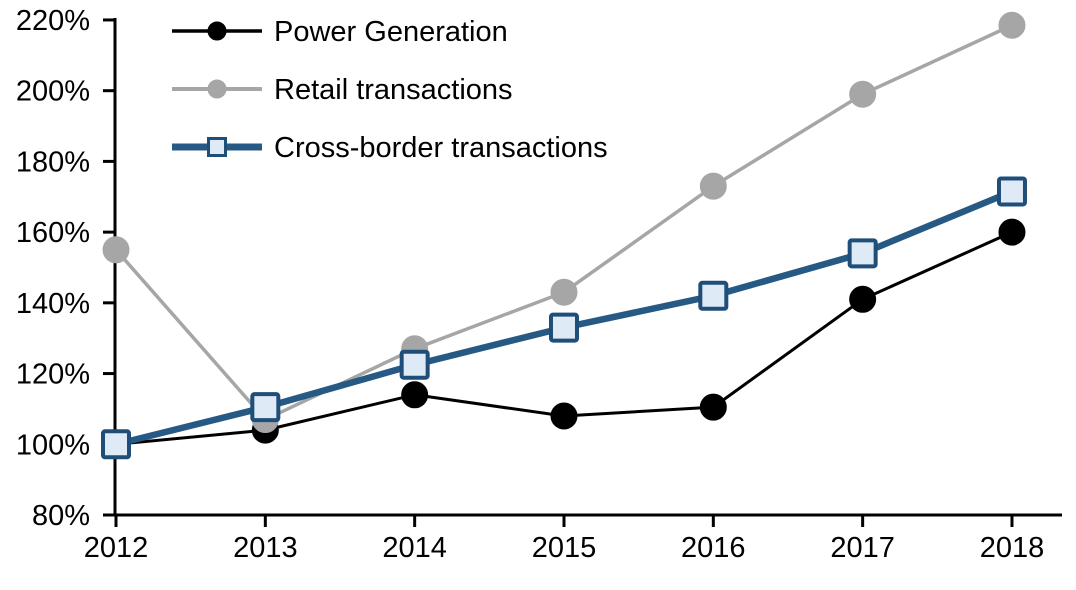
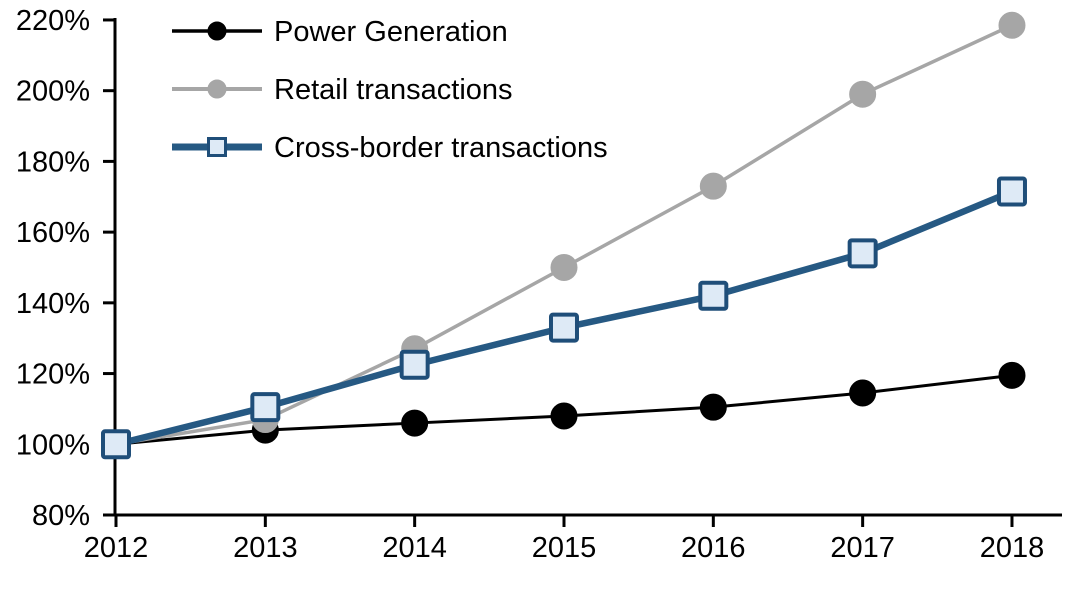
Retail transactions/2012: 155% -> 100%
Power Generation/2014: 114% -> 106%
Retail transactions/2015: 143% -> 150%
Power Generation/2017: 141% -> 114%
Power Generation/2018: 160% -> 120%
